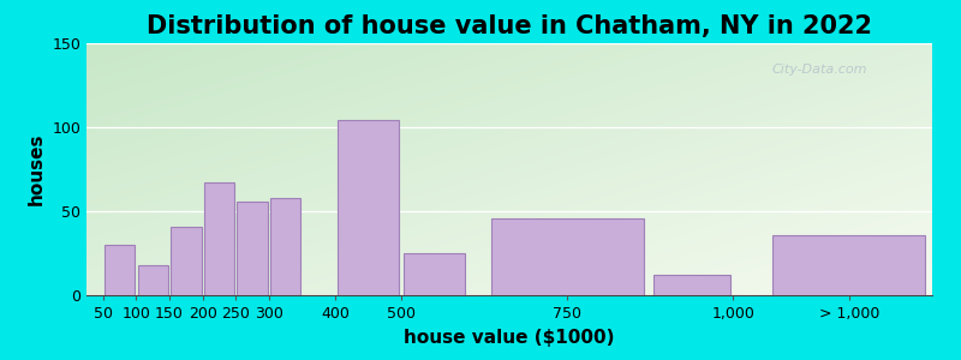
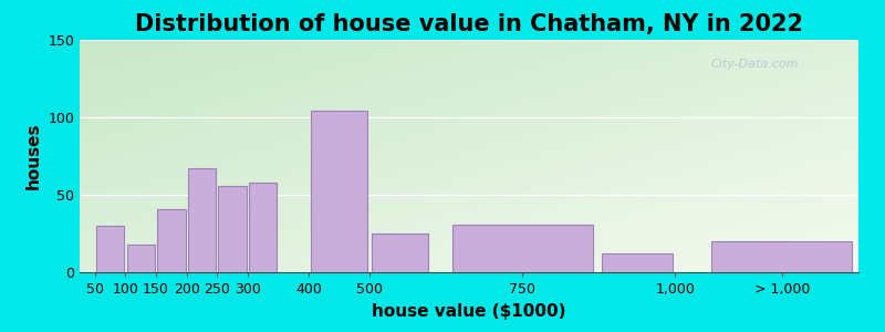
750: 46 -> 31
> 1,000: 36 -> 20
